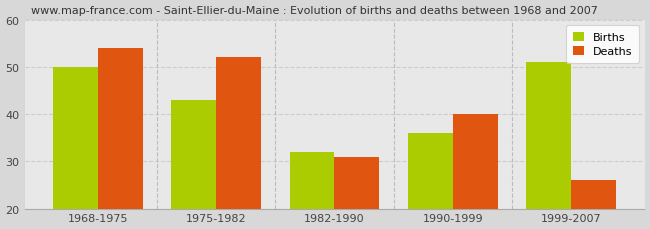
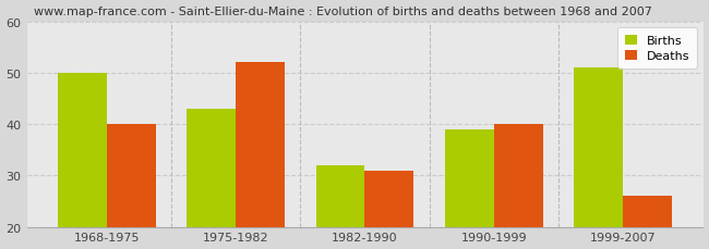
Deaths/1968-1975: 54 -> 40
Births/1990-1999: 36 -> 39
